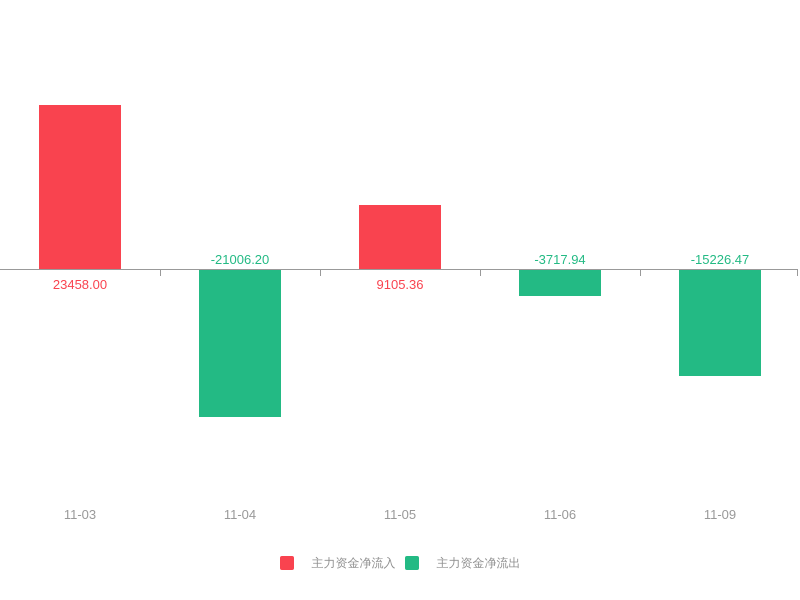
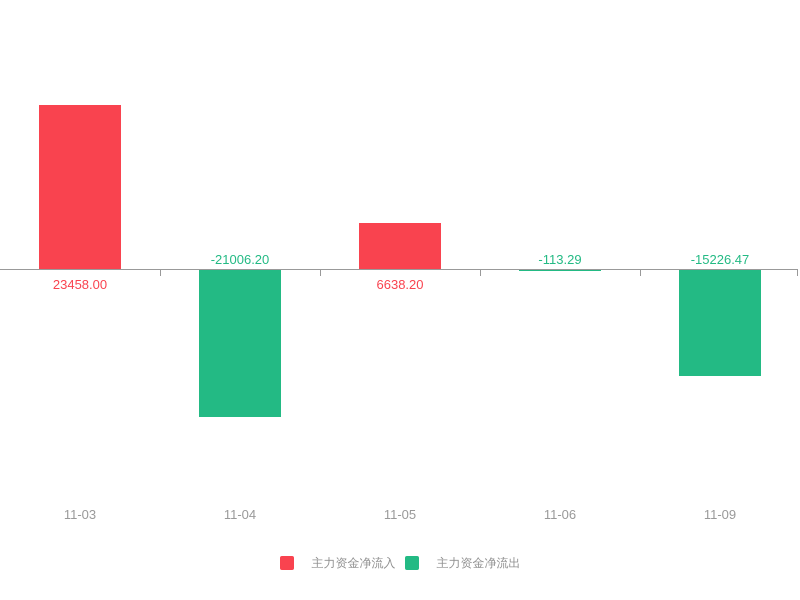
11-05: 9105.36 -> 6638.20
11-06: -3717.94 -> -113.29
